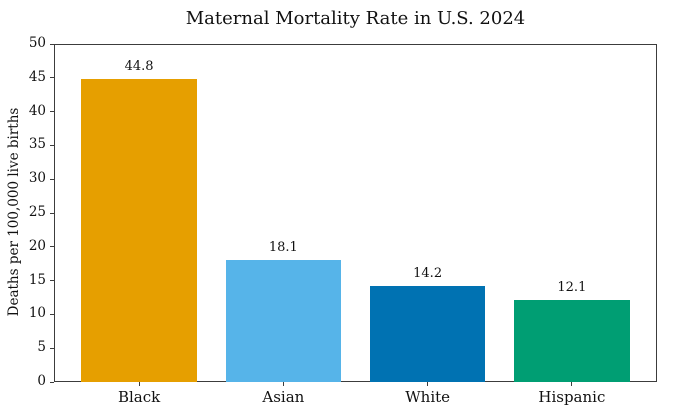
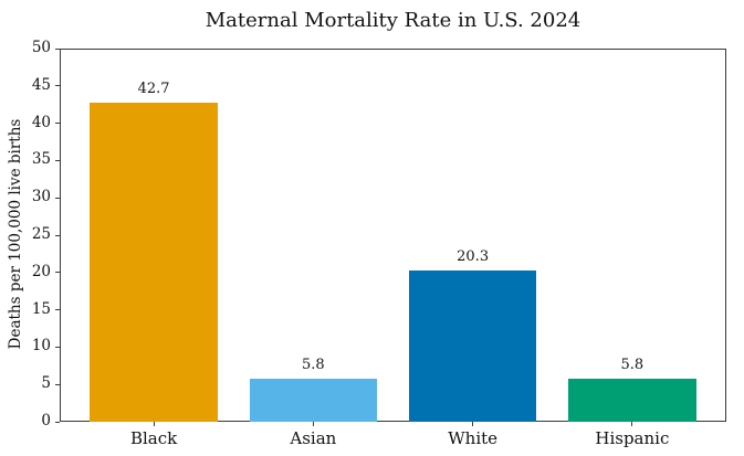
Black: 44.8 -> 42.7
Asian: 18.1 -> 5.8
White: 14.2 -> 20.3
Hispanic: 12.1 -> 5.8
